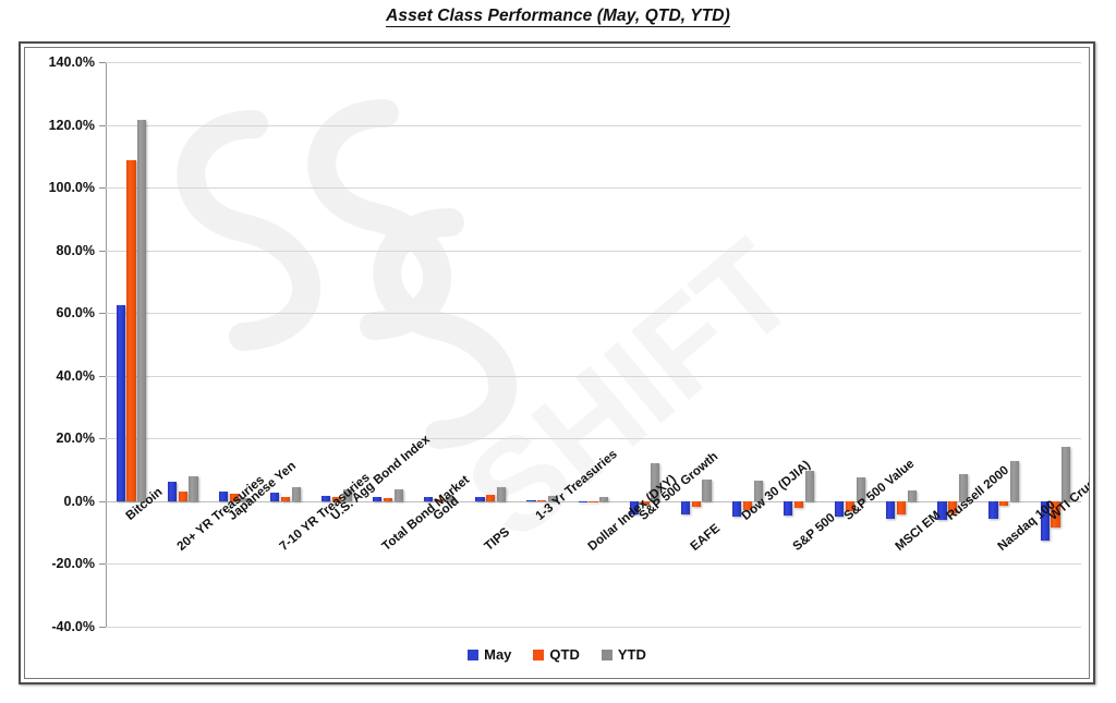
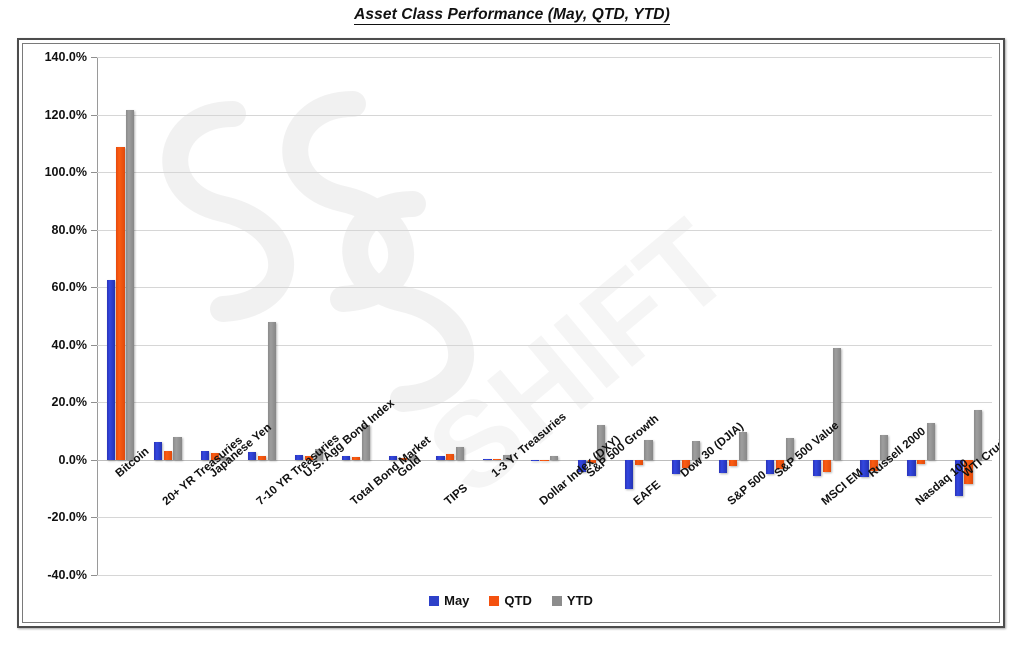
YTD/7-10 YR Treasuries: 4% -> 48%
YTD/Total Bond Market: 4% -> 12%
May/EAFE: -4% -> -10%
YTD/MSCI EM: 4% -> 39%
